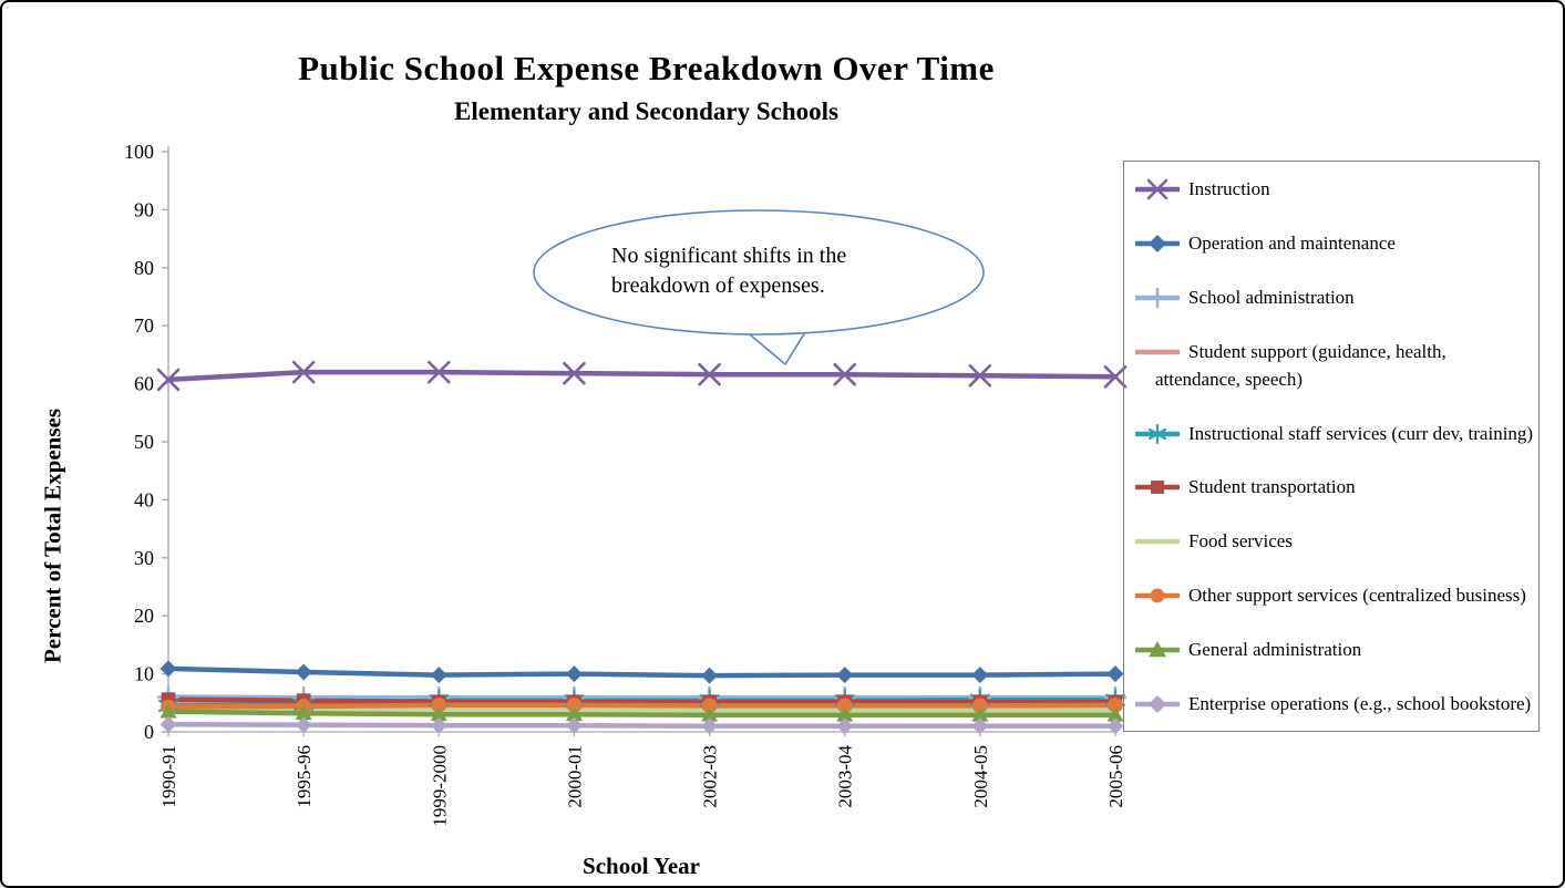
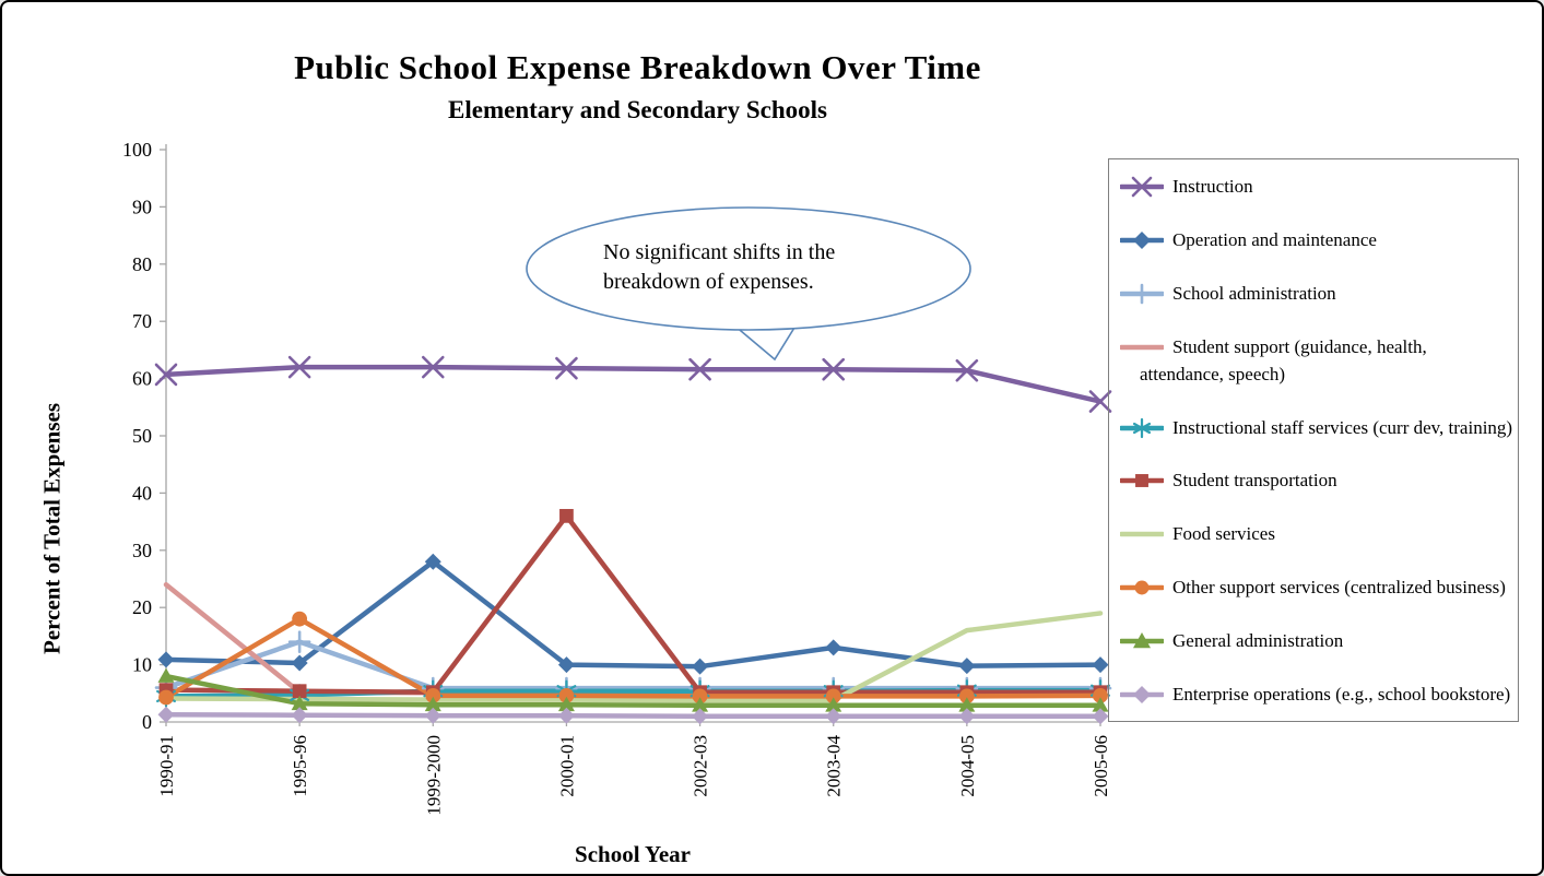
Student support (guidance, health, attendance, speech)/1990-91: 5 -> 24
General administration/1990-91: 4 -> 8
School administration/1995-96: 6 -> 14
Other support services (centralized business)/1995-96: 4 -> 18
Operation and maintenance/1999-2000: 10 -> 28
Student transportation/2000-01: 5 -> 36
Operation and maintenance/2003-04: 10 -> 13
Food services/2004-05: 4 -> 16
Instruction/2005-06: 61 -> 56
Food services/2005-06: 4 -> 19
